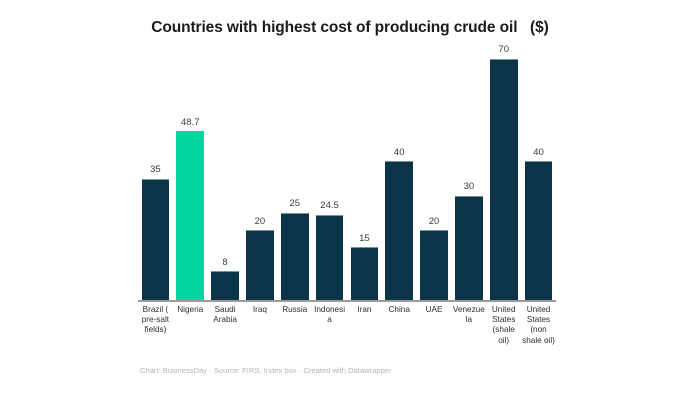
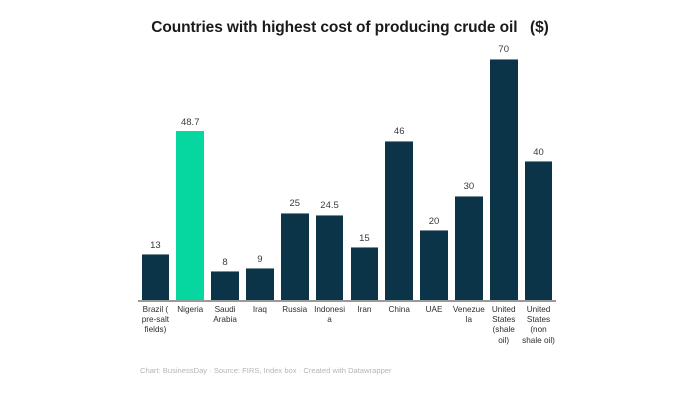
Brazil ( pre-salt fields): 35 -> 13
Iraq: 20 -> 9
China: 40 -> 46
